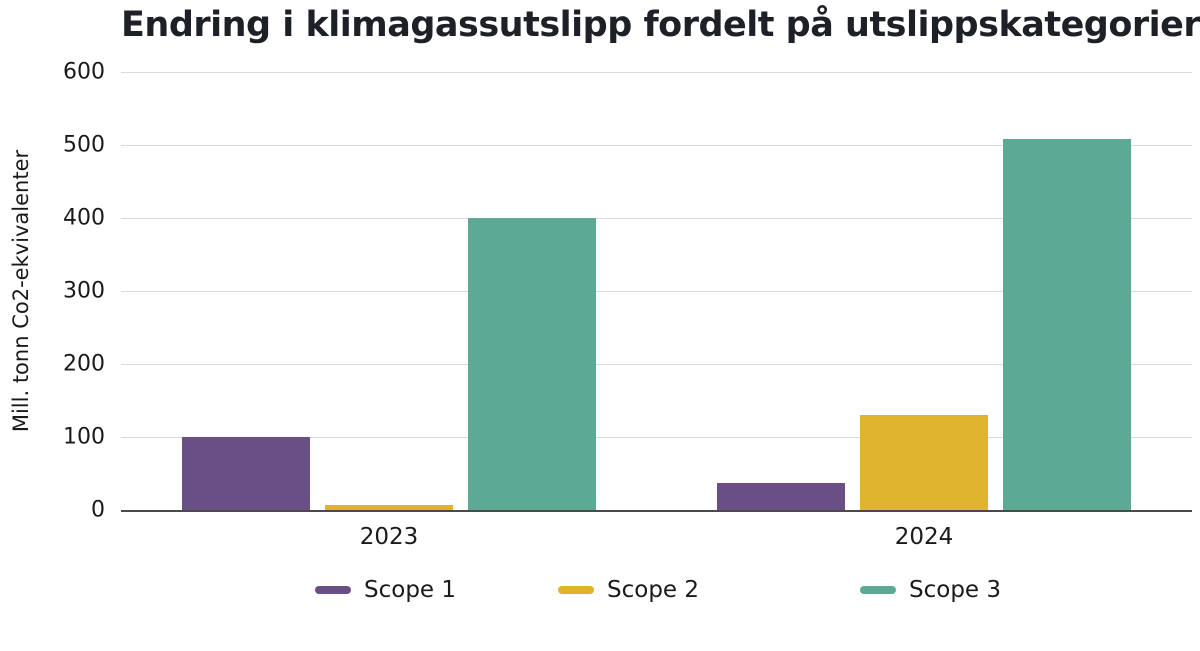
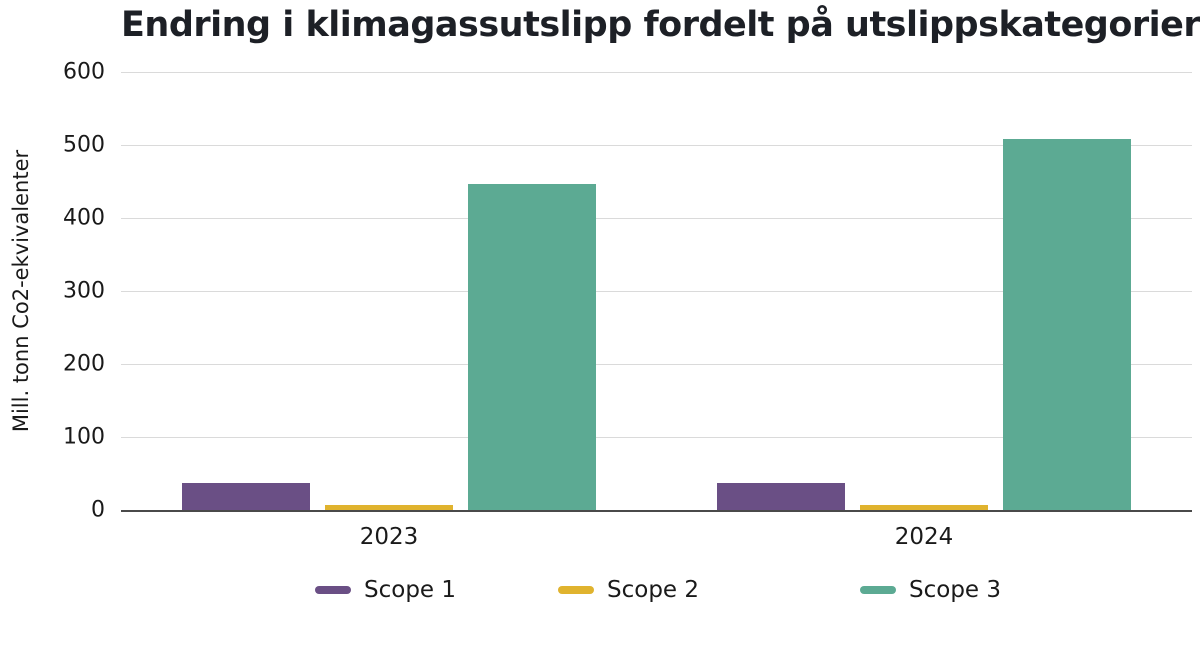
Scope 1/2023: 100 -> 40
Scope 3/2023: 400 -> 450
Scope 2/2024: 130 -> 10
